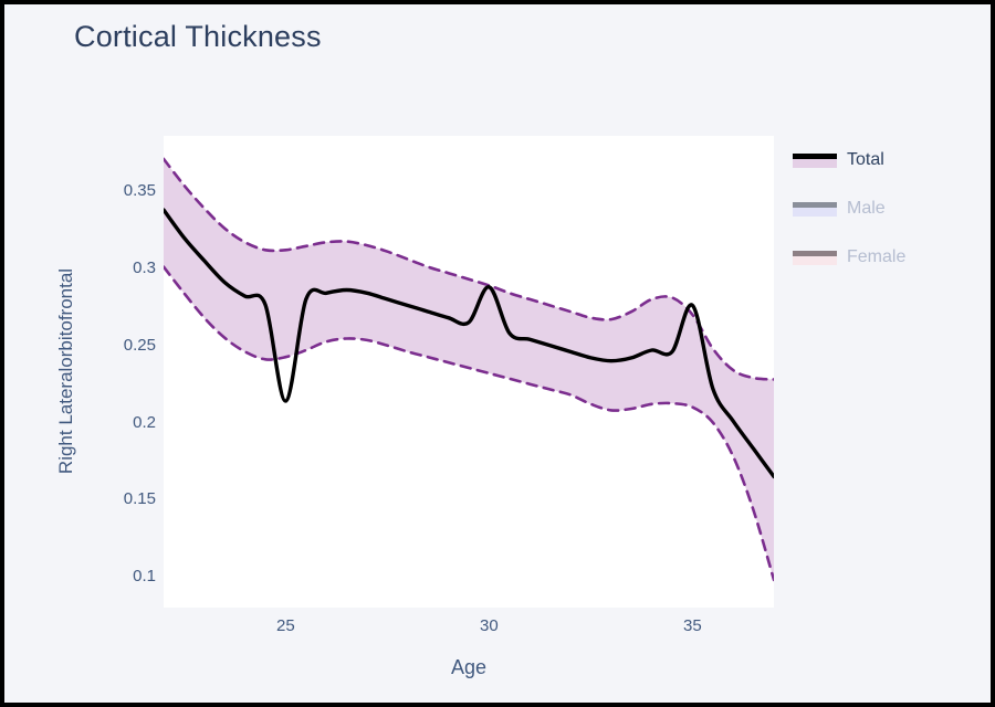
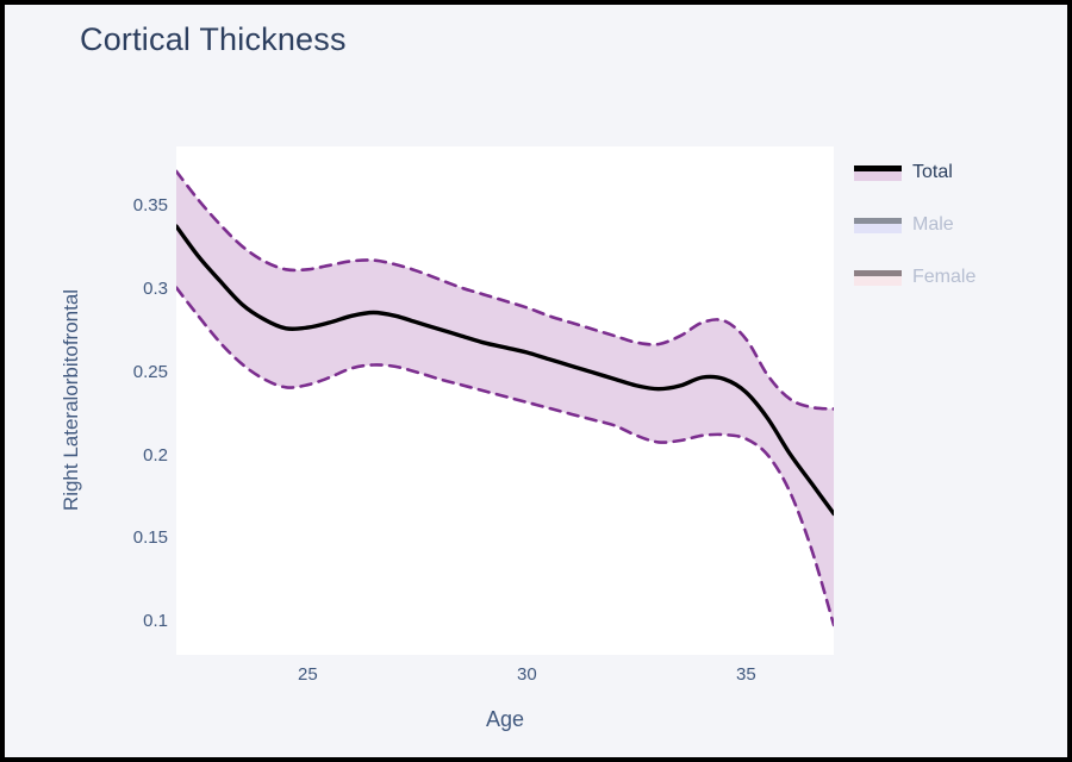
Total/25: 0.214 -> 0.277
Total/30: 0.288 -> 0.262
Total/35: 0.276 -> 0.238
